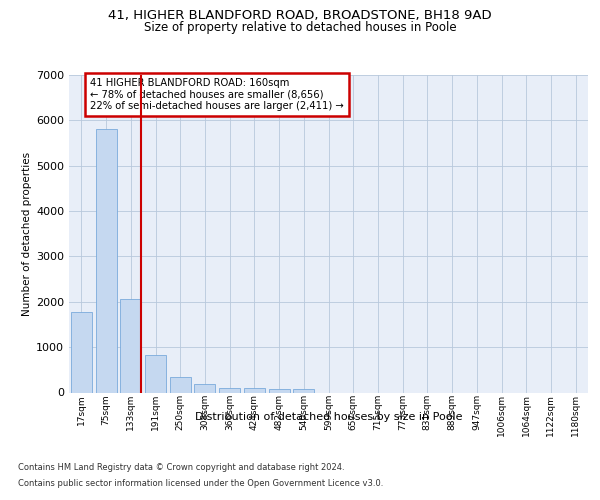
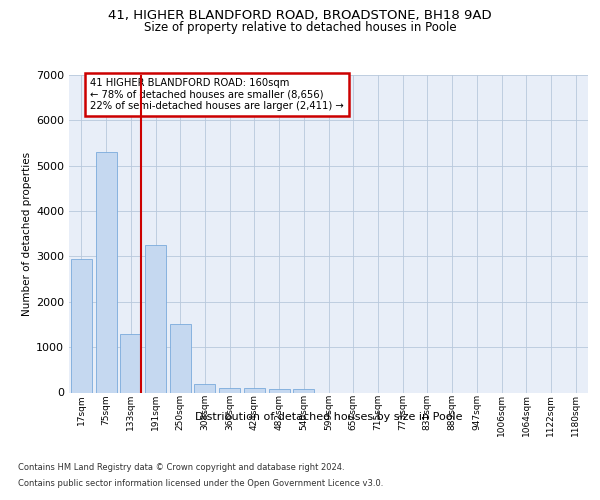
17sqm: 1780 -> 2950
75sqm: 5800 -> 5300
133sqm: 2060 -> 1300
191sqm: 820 -> 3250
250sqm: 340 -> 1500
